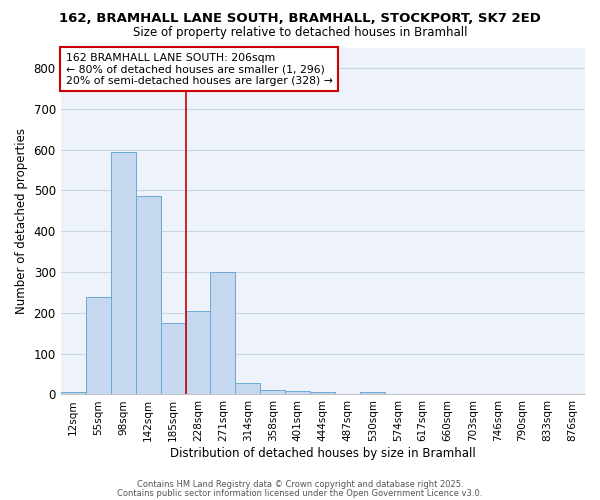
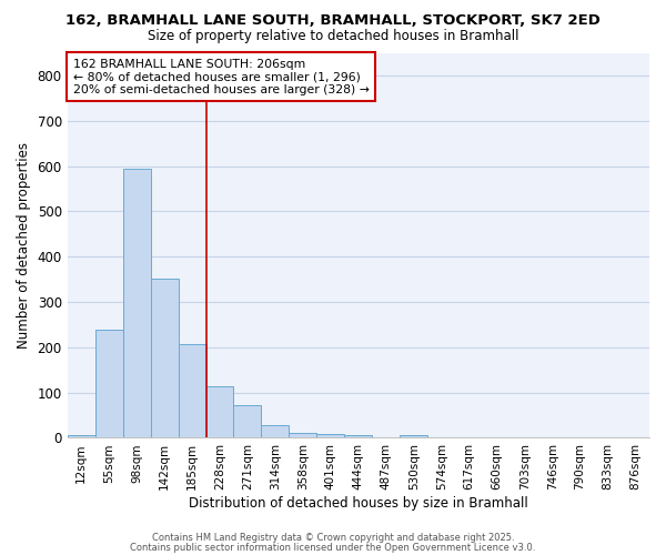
142sqm: 485 -> 352
185sqm: 175 -> 207
228sqm: 205 -> 115
271sqm: 300 -> 72
